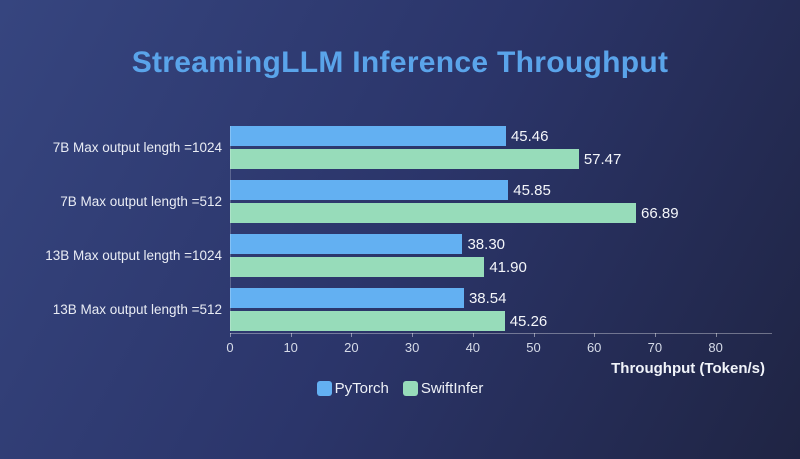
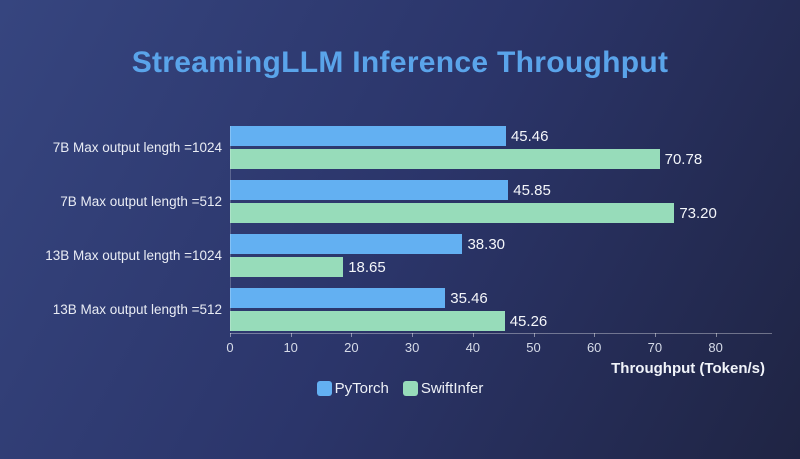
SwiftInfer/7B Max output length =1024: 57.47 -> 70.78
SwiftInfer/7B Max output length =512: 66.89 -> 73.20
SwiftInfer/13B Max output length =1024: 41.90 -> 18.65
PyTorch/13B Max output length =512: 38.54 -> 35.46
